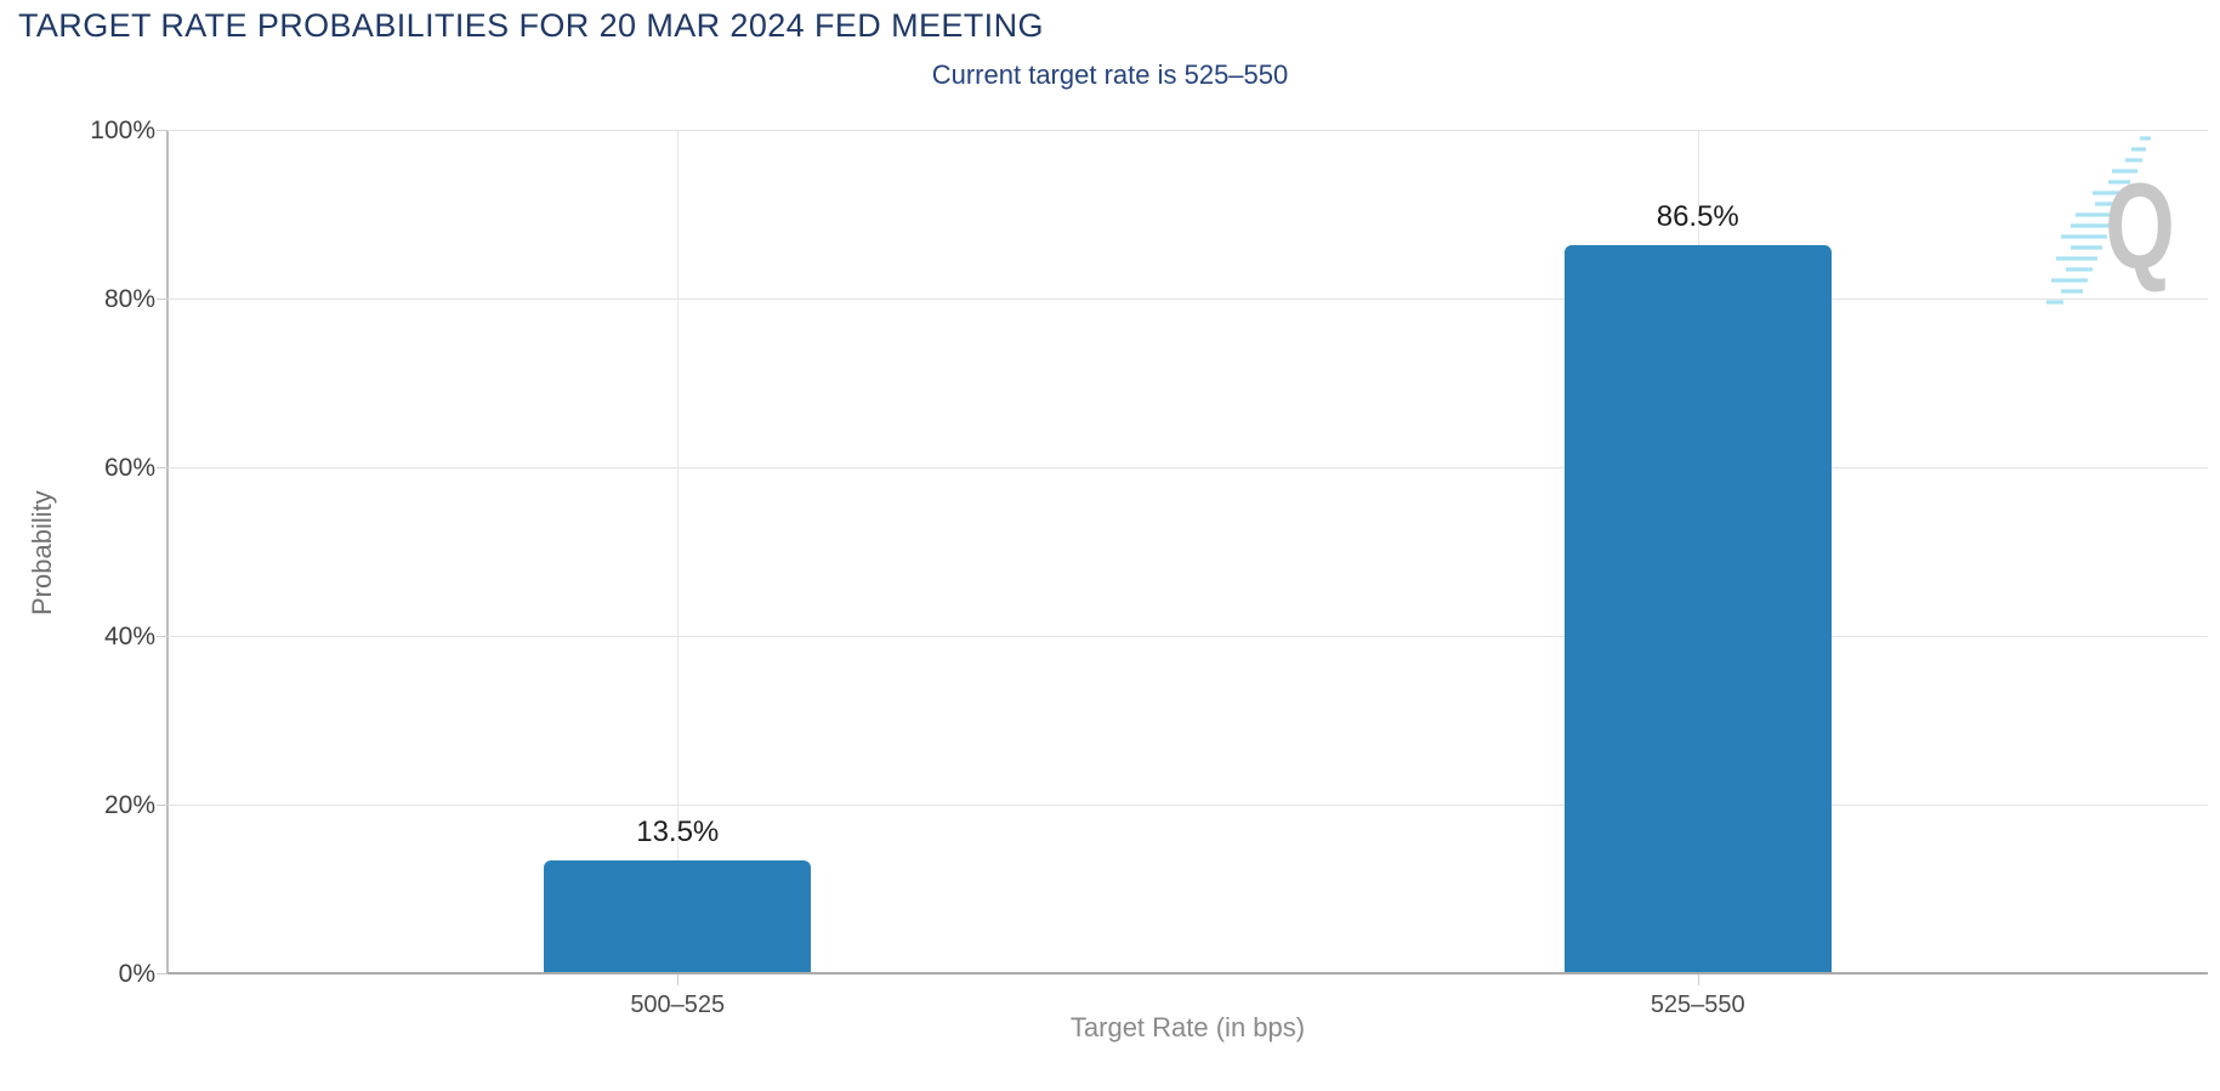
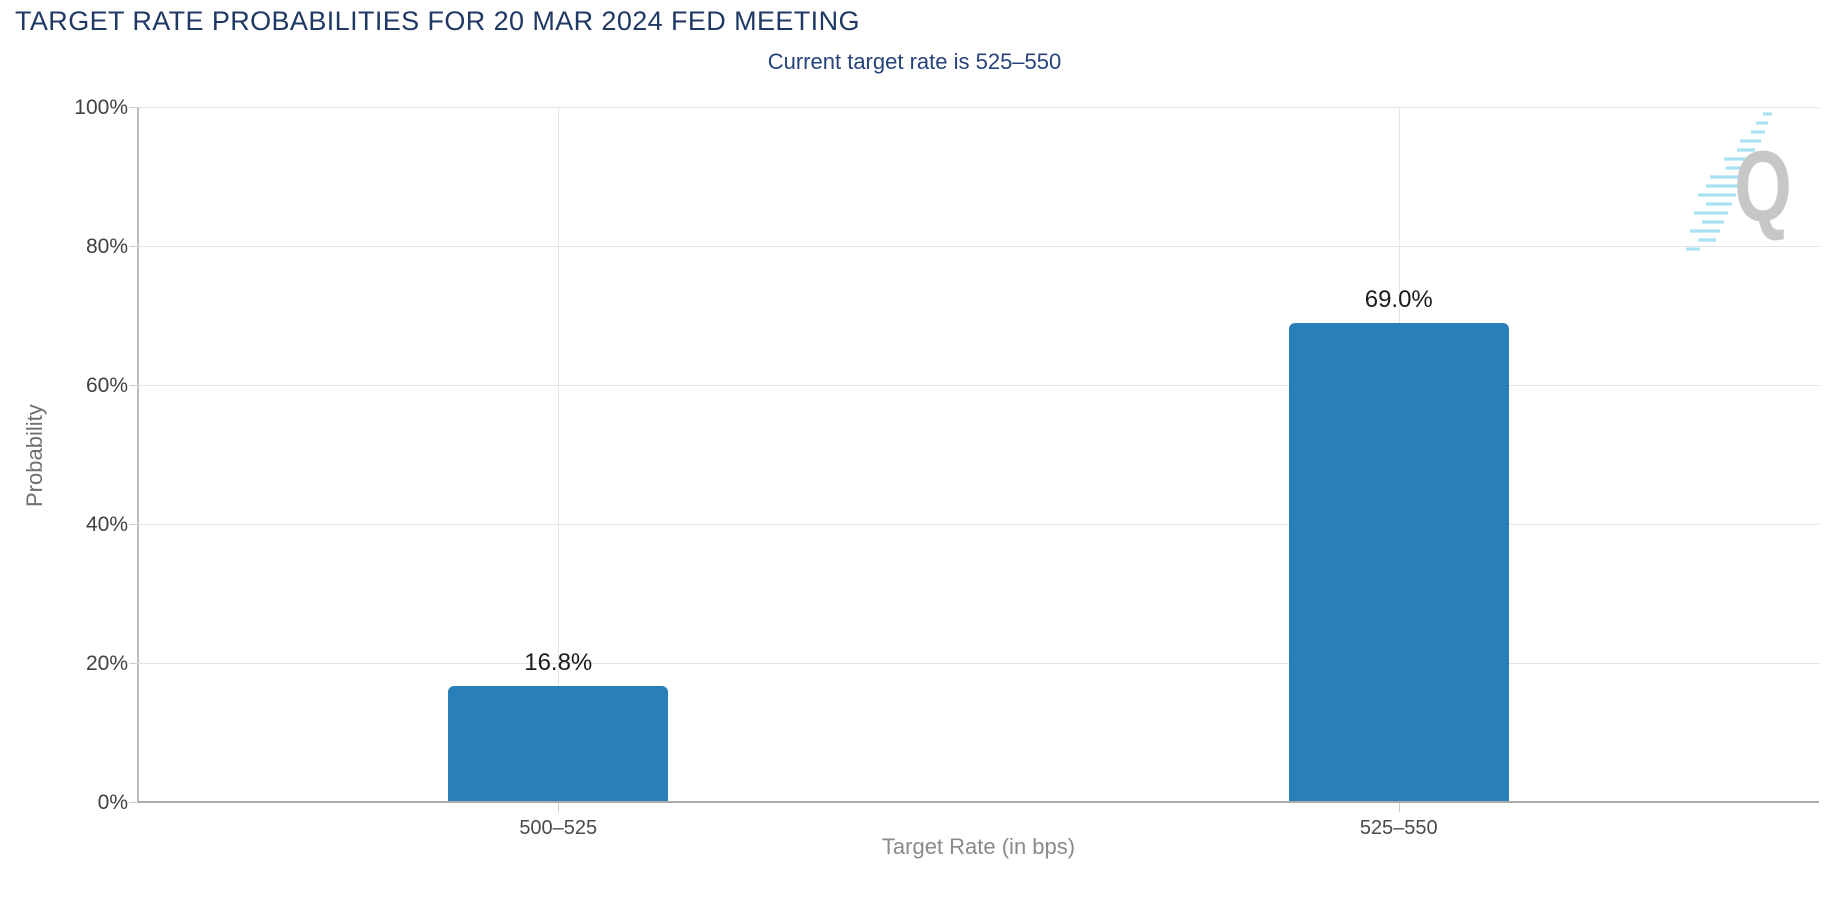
500–525: 13.5% -> 16.8%
525–550: 86.5% -> 69.0%
